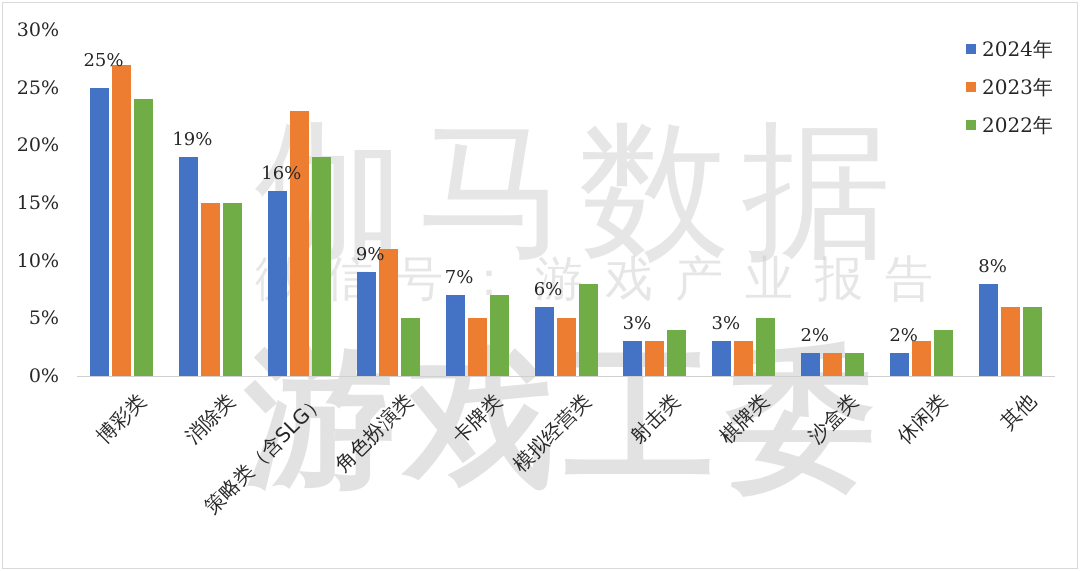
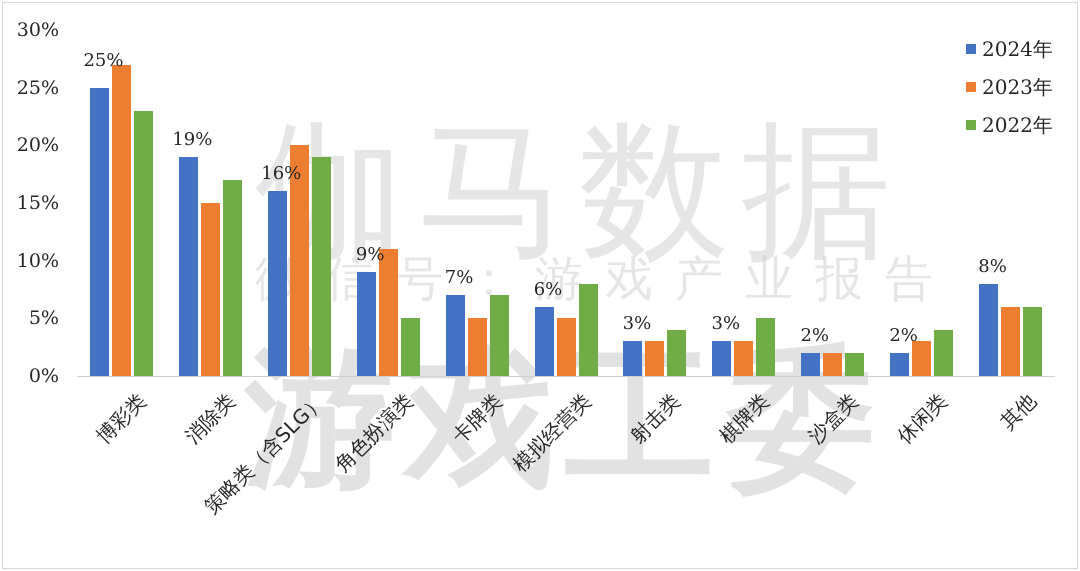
2022年/博彩类: 24% -> 23%
2022年/消除类: 15% -> 17%
2023年/策略类（含SLG）: 23% -> 20%
